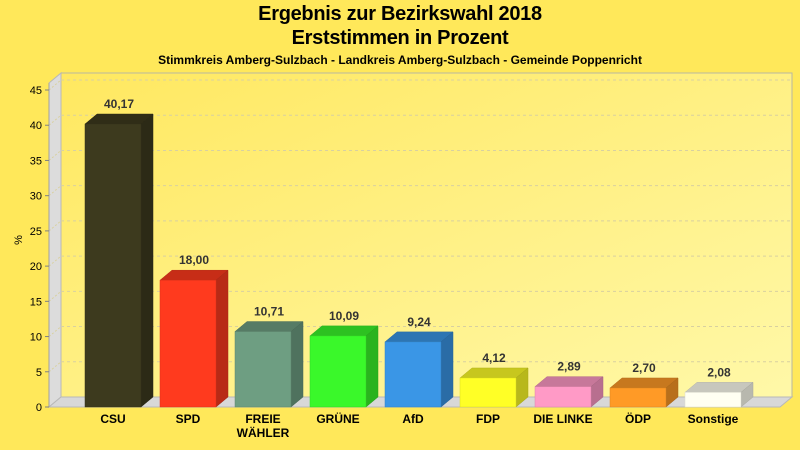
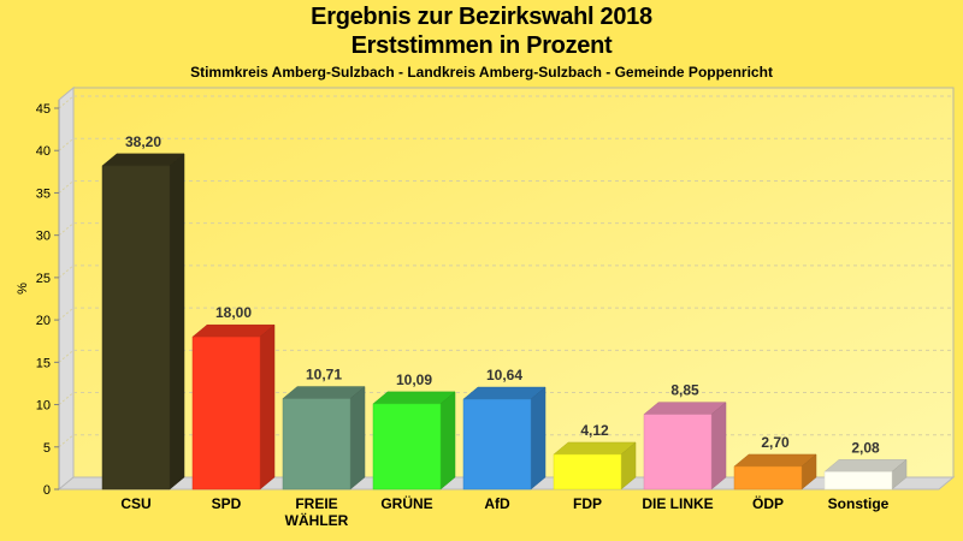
CSU: 40,17 -> 38,20
AfD: 9,24 -> 10,64
DIE LINKE: 2,89 -> 8,85
